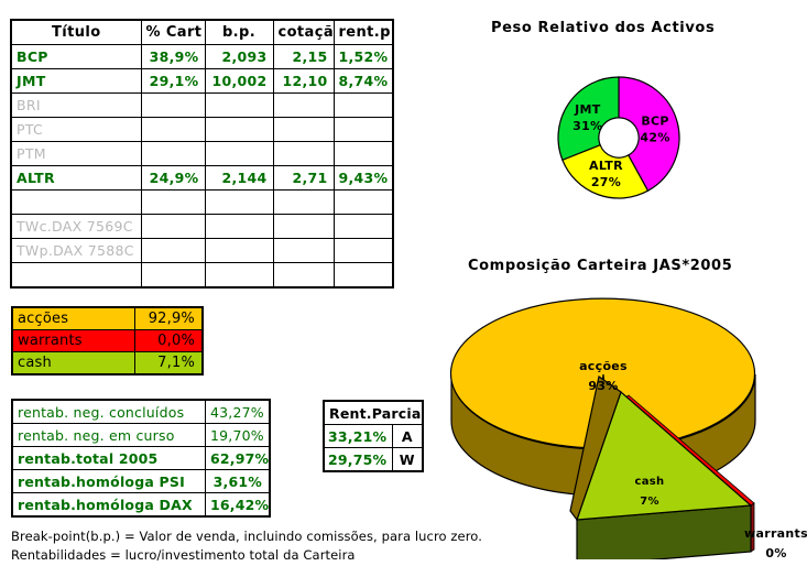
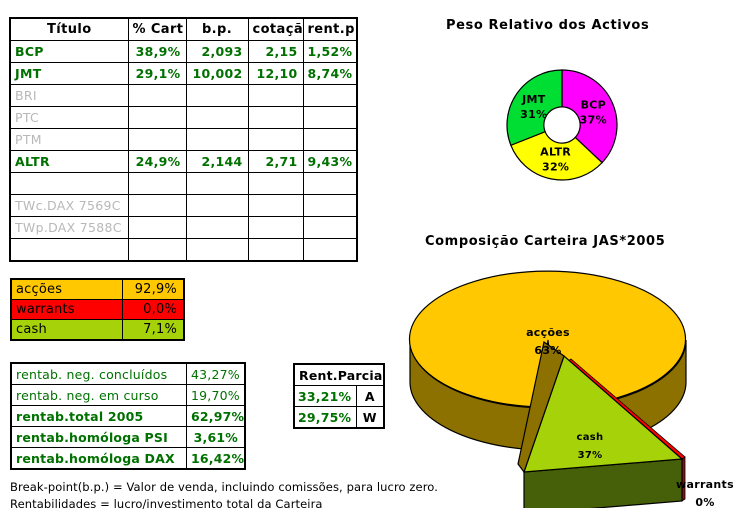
Peso Relativo dos Activos/BCP: 42% -> 37%
Peso Relativo dos Activos/ALTR: 27% -> 32%
Composição Carteira JAS*2005/acções: 93% -> 63%
Composição Carteira JAS*2005/cash: 7% -> 37%
